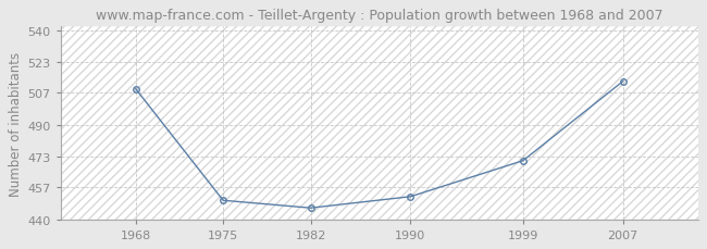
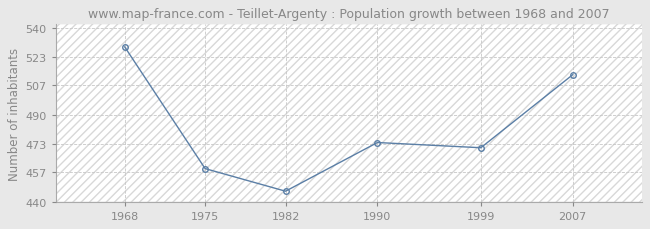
1968: 509 -> 529
1975: 450 -> 459
1990: 452 -> 474
